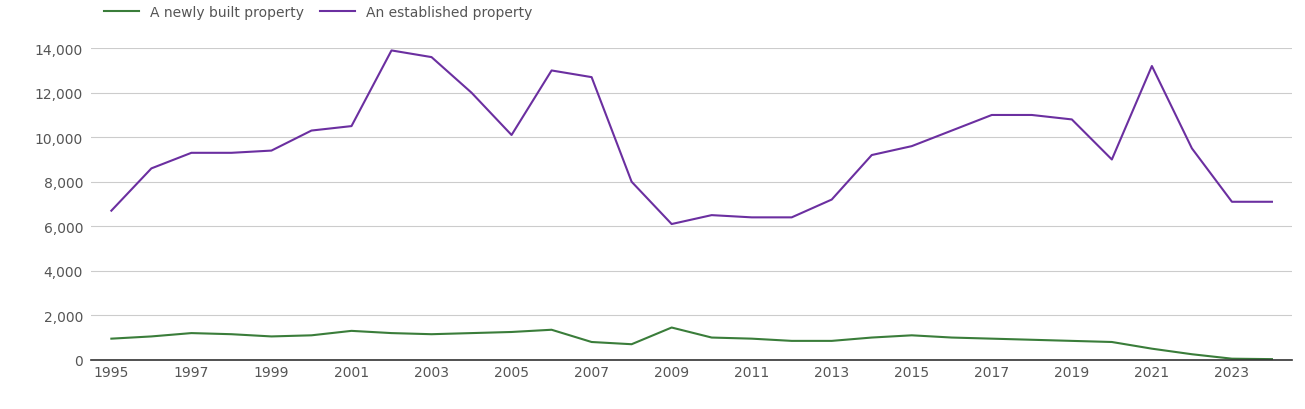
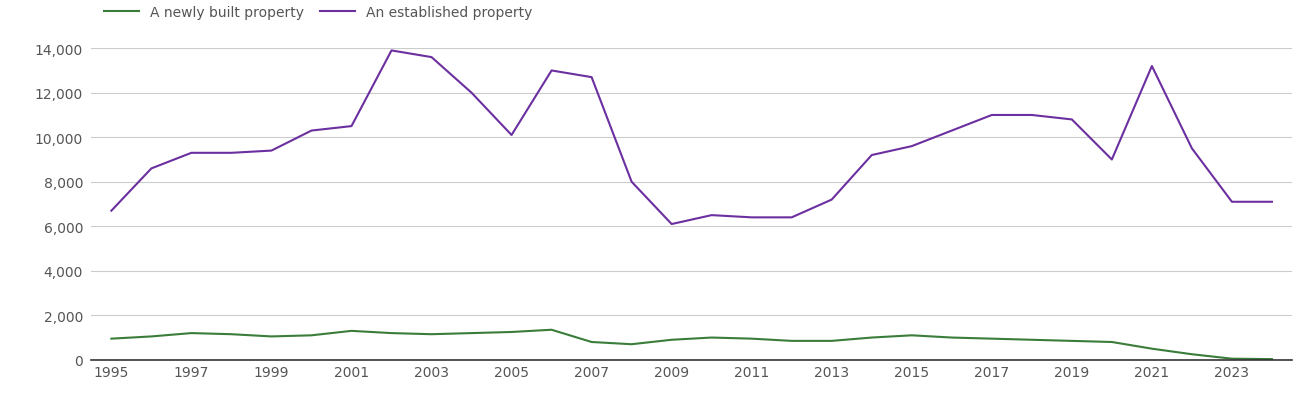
A newly built property/2009: 1,450 -> 900
